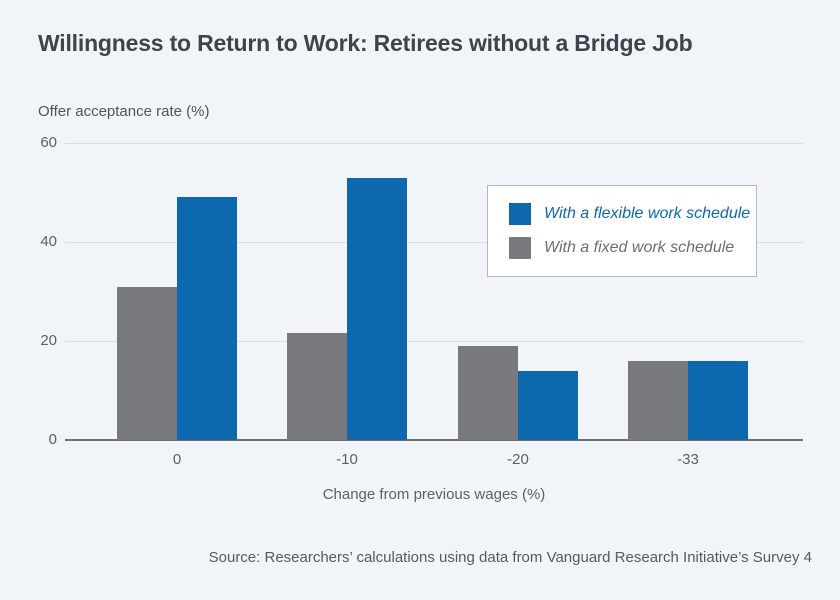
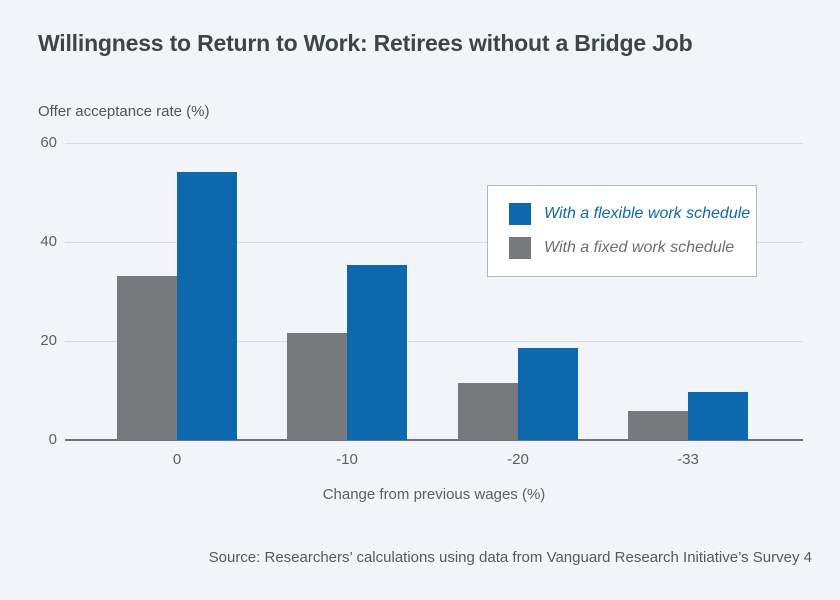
With a flexible work schedule/0: 49 -> 54
With a fixed work schedule/0: 31 -> 33
With a flexible work schedule/-10: 53 -> 35
With a flexible work schedule/-20: 14 -> 18
With a fixed work schedule/-20: 19 -> 12
With a flexible work schedule/-33: 16 -> 10
With a fixed work schedule/-33: 16 -> 6
